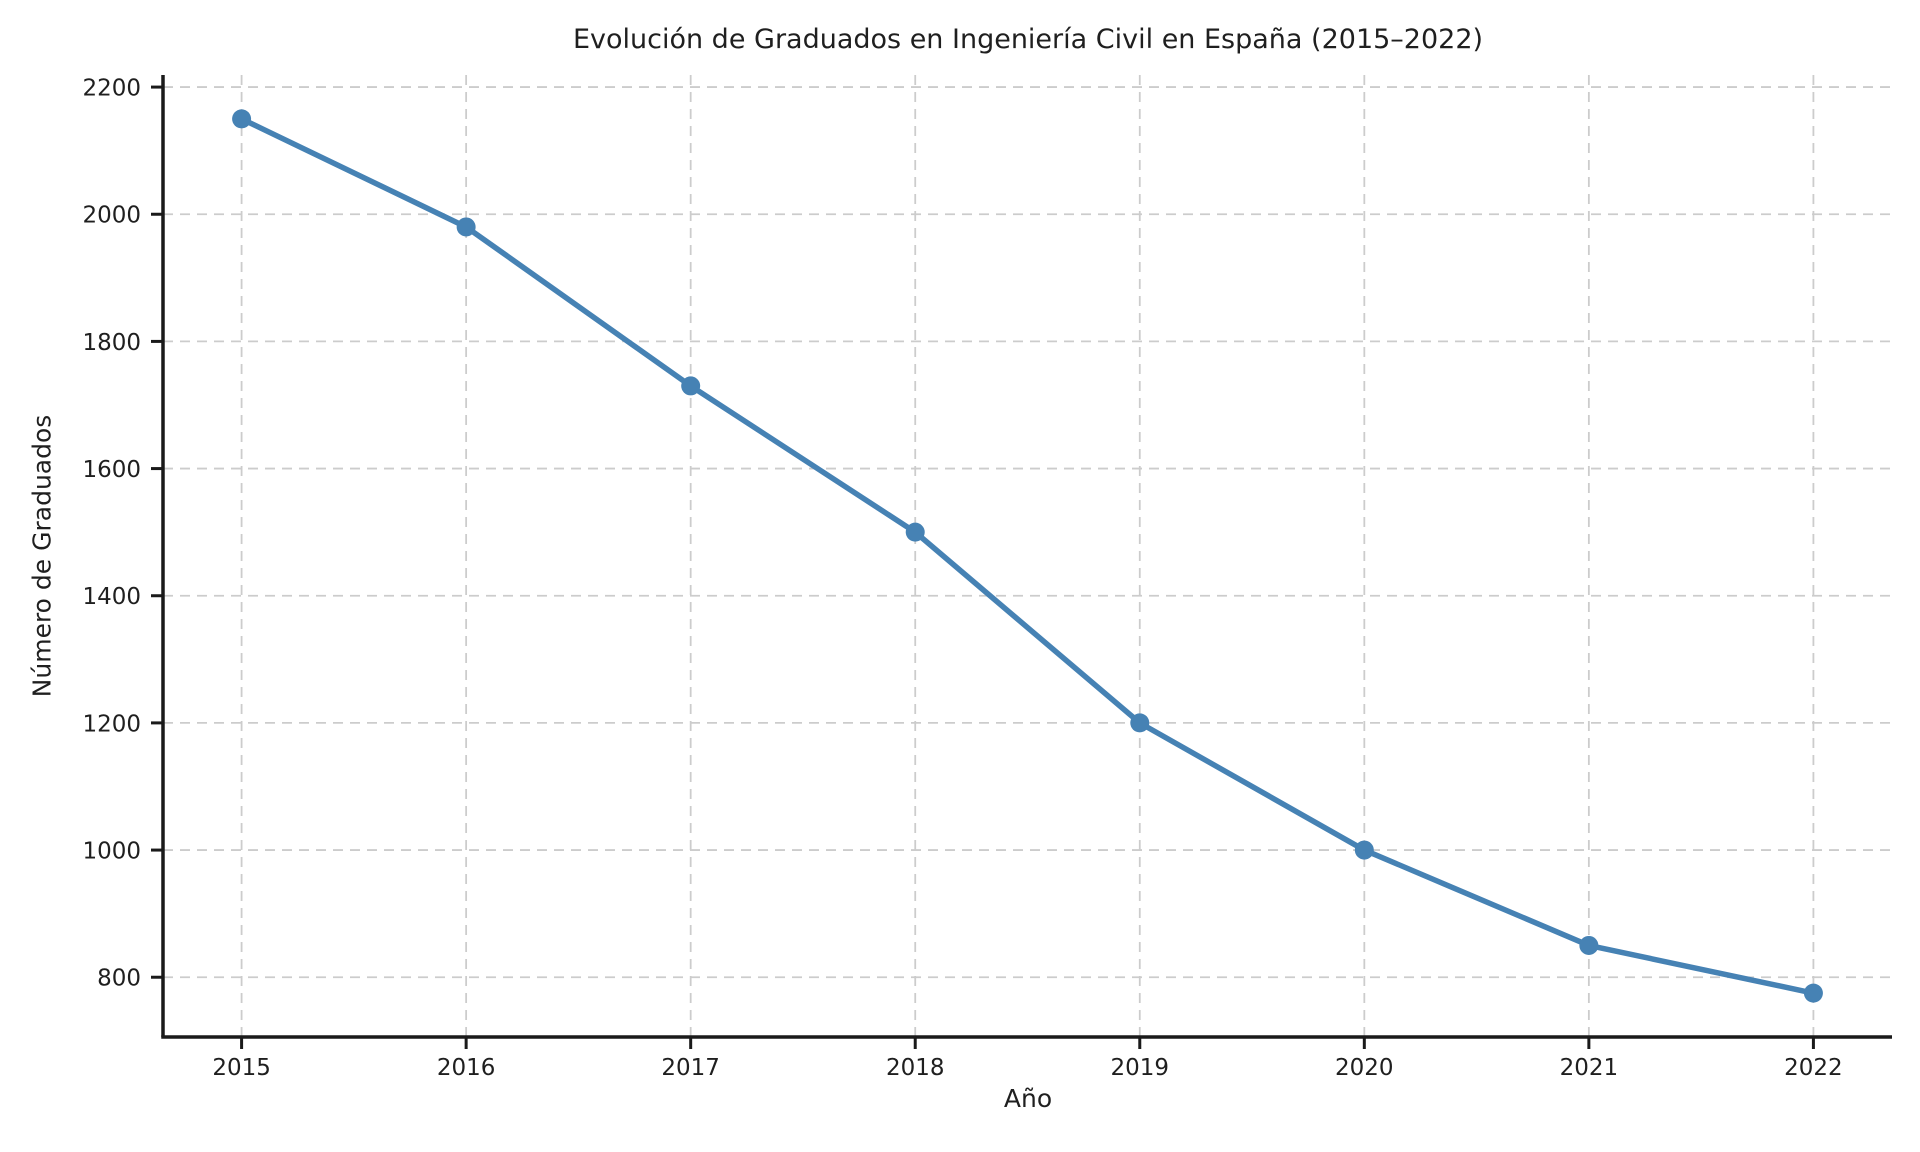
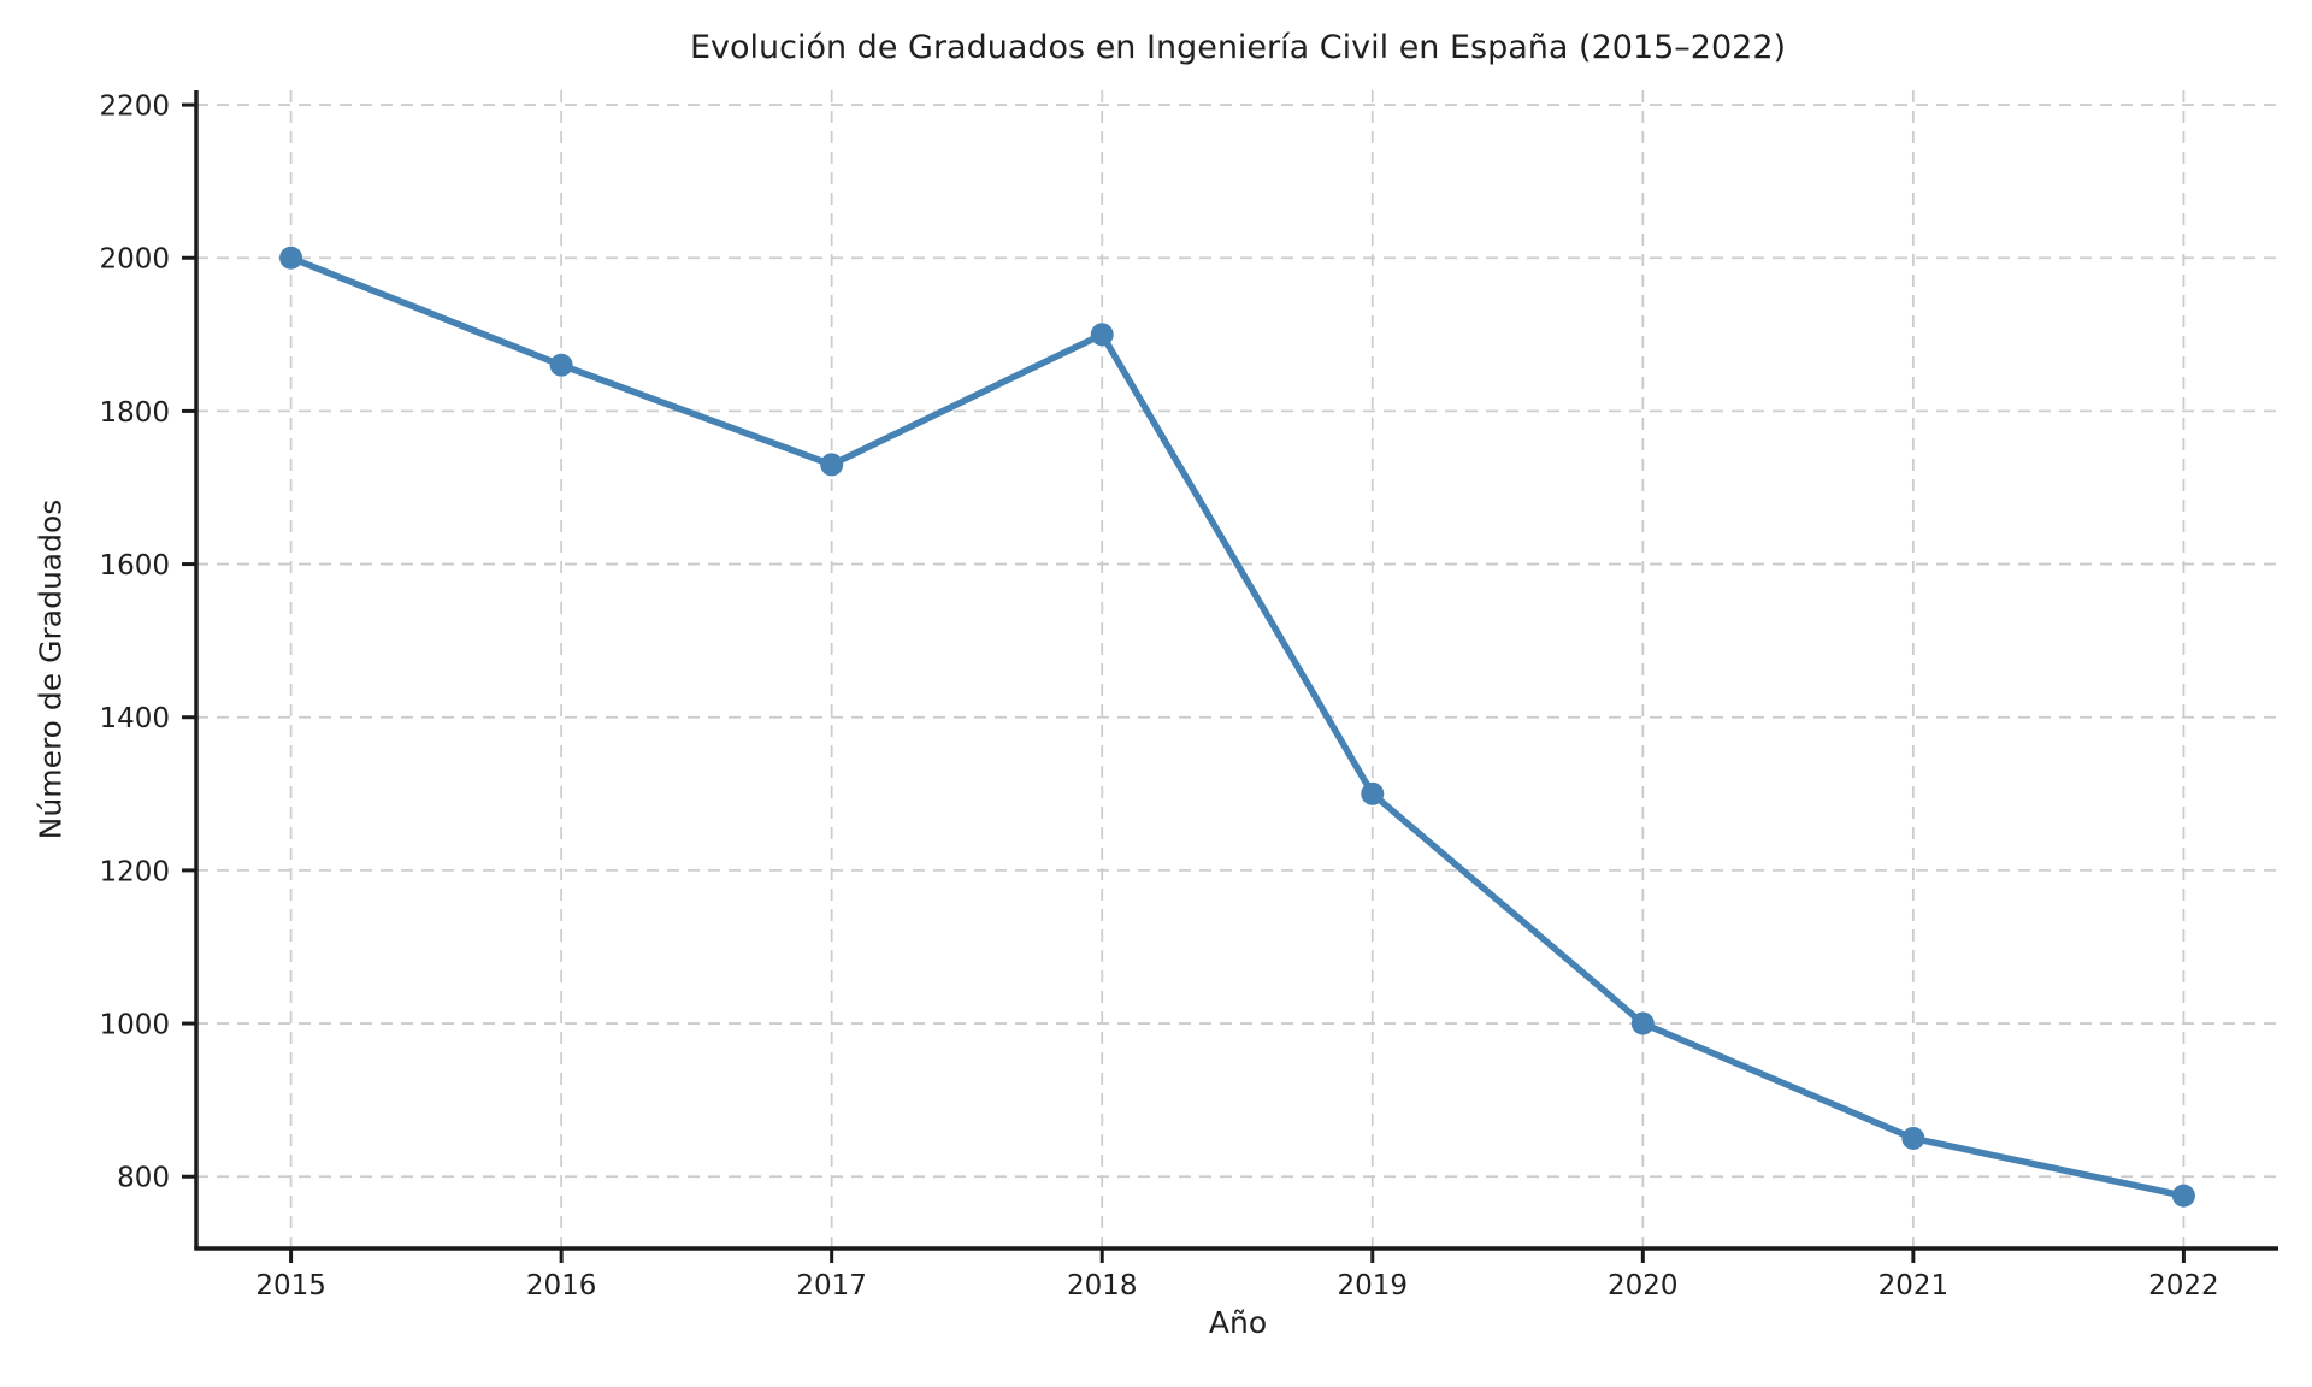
2015: 2150 -> 2000
2016: 1980 -> 1860
2018: 1500 -> 1900
2019: 1200 -> 1300
